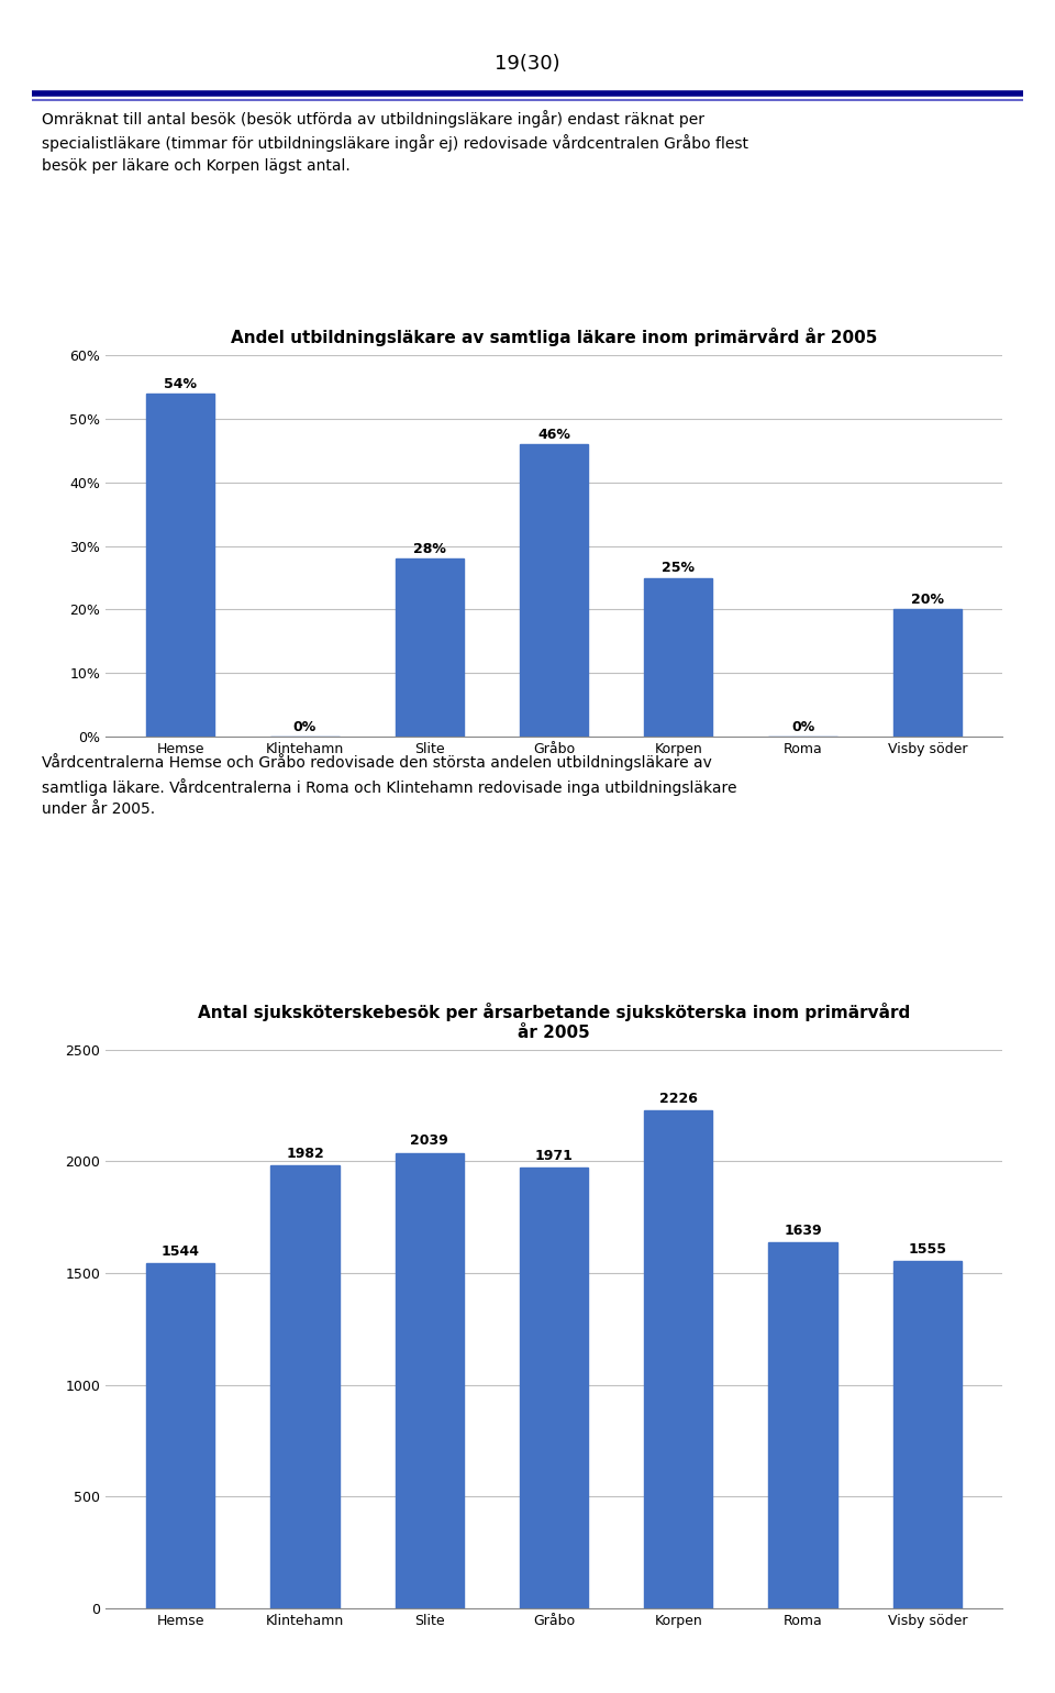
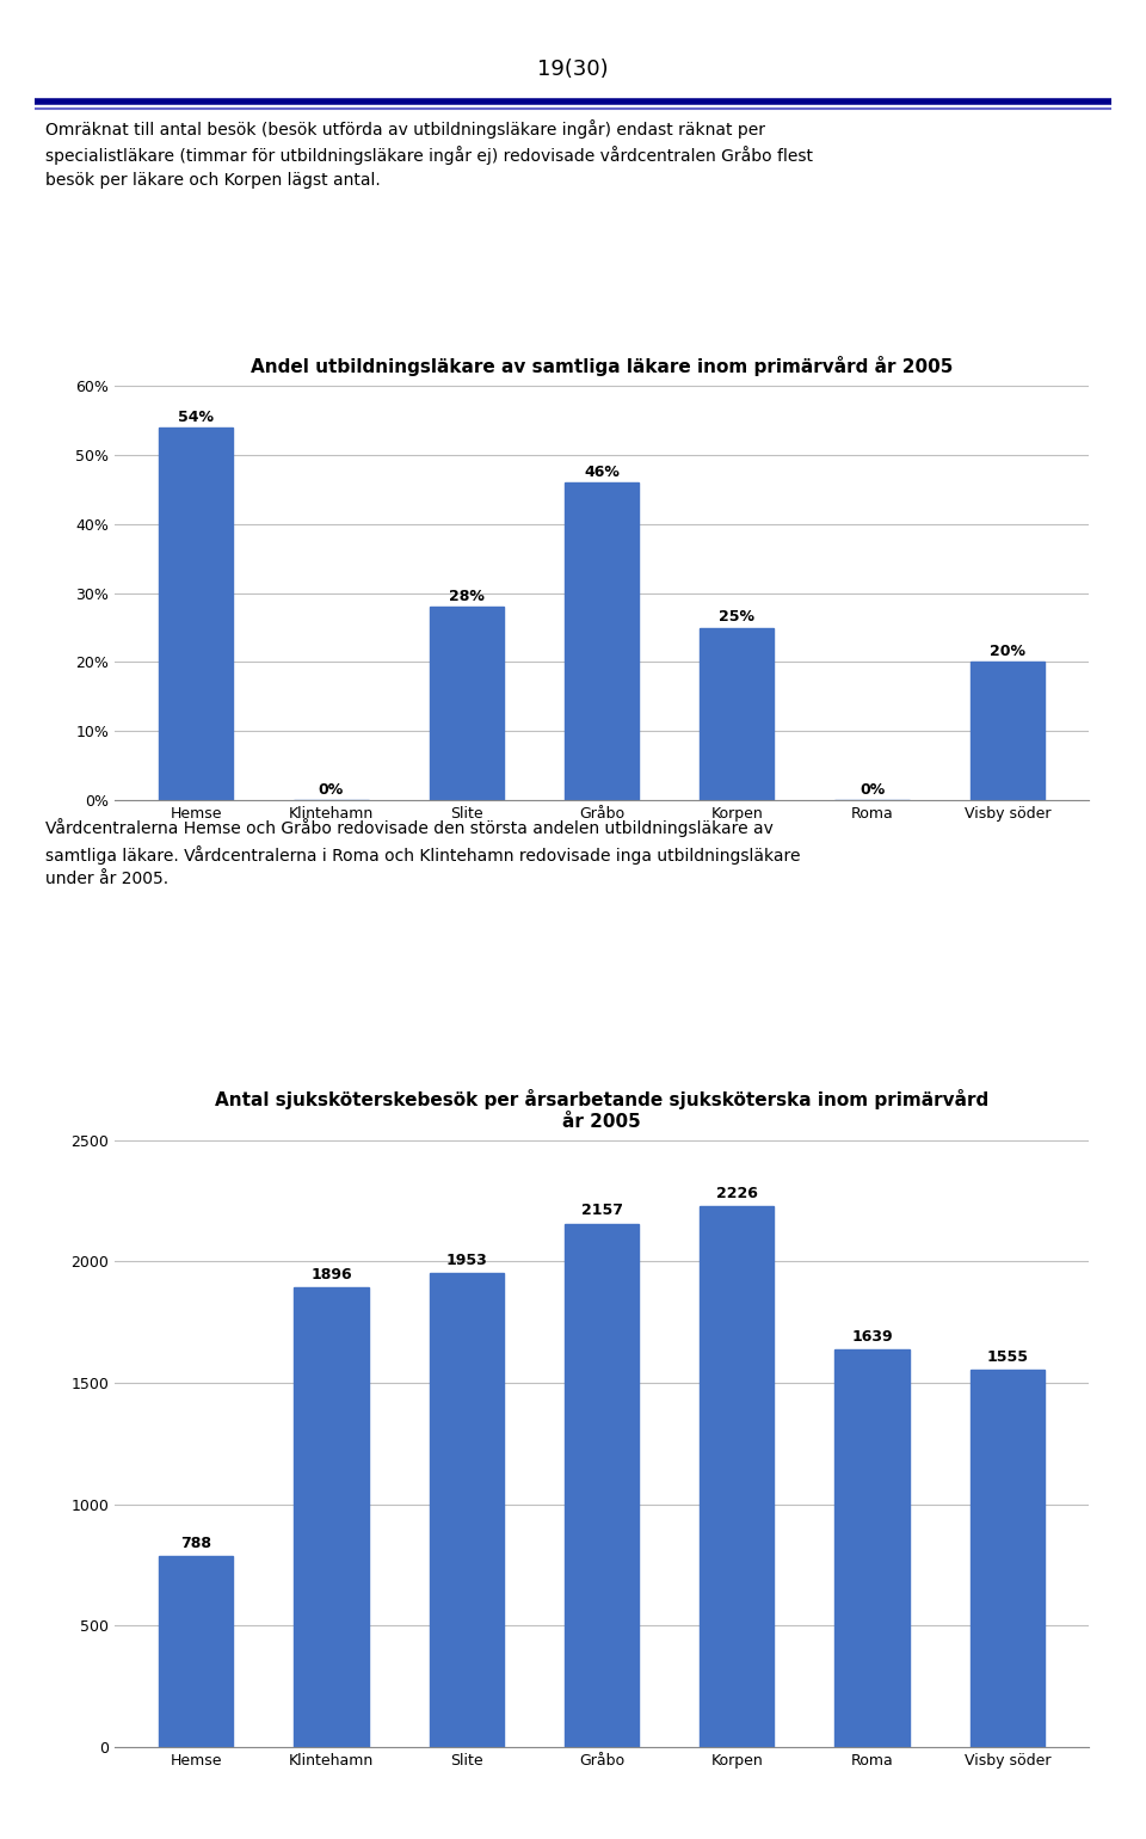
Hemse: 1544 -> 788
Klintehamn: 1982 -> 1896
Slite: 2039 -> 1953
Gråbo: 1971 -> 2157
